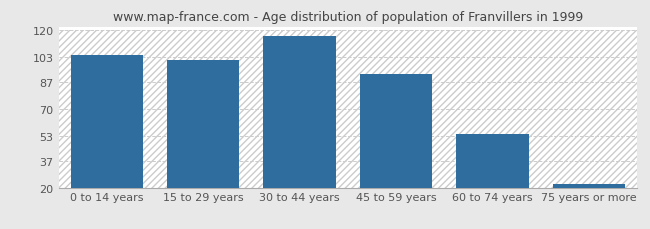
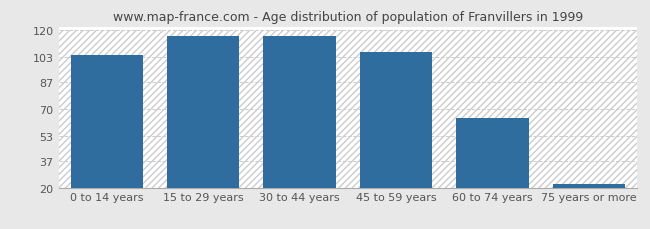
15 to 29 years: 101 -> 116
45 to 59 years: 92 -> 106
60 to 74 years: 54 -> 64
